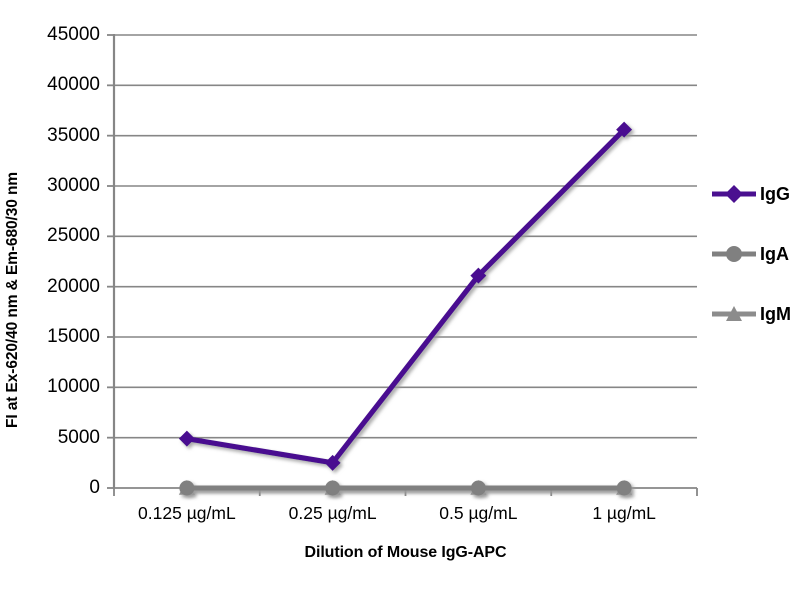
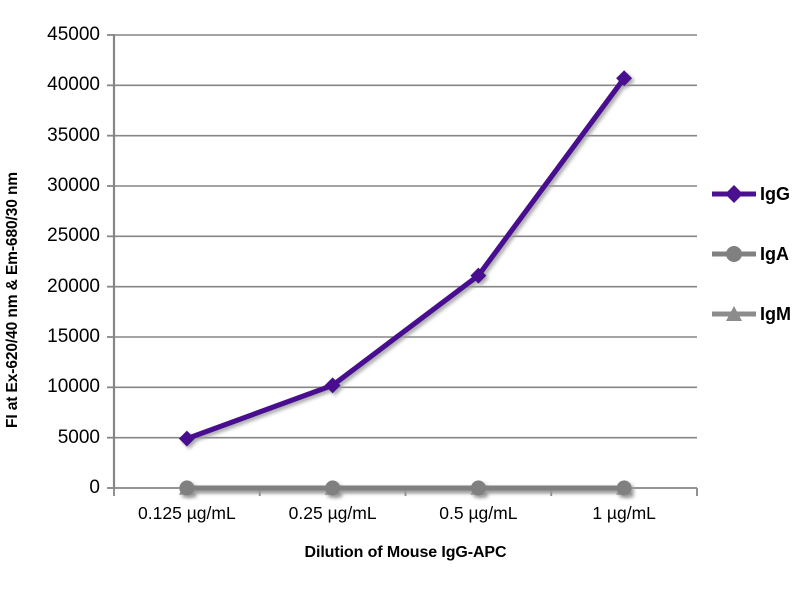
IgG/0.25 µg/mL: 2500 -> 10200
IgG/1 µg/mL: 35600 -> 40700
